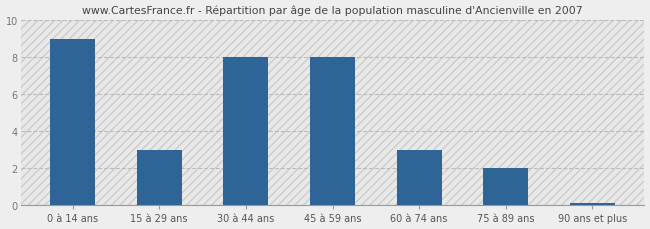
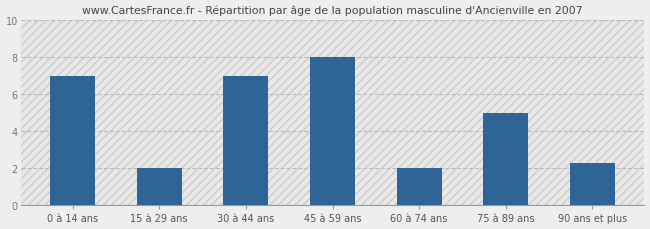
0 à 14 ans: 9.0 -> 7.0
15 à 29 ans: 3.0 -> 2.0
30 à 44 ans: 8.0 -> 7.0
60 à 74 ans: 3.0 -> 2.0
75 à 89 ans: 2.0 -> 5.0
90 ans et plus: 0.1 -> 2.3
